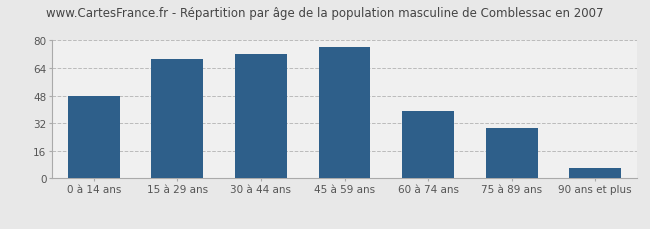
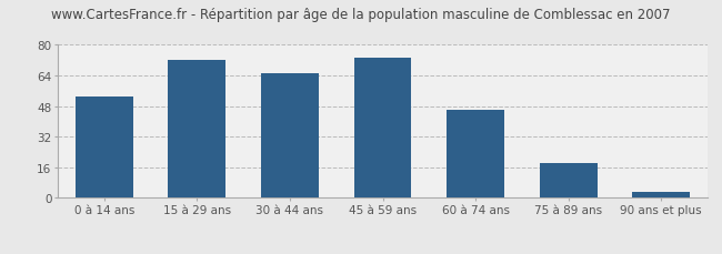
0 à 14 ans: 48 -> 53
15 à 29 ans: 69 -> 72
30 à 44 ans: 72 -> 65
45 à 59 ans: 76 -> 73
60 à 74 ans: 39 -> 46
75 à 89 ans: 29 -> 18
90 ans et plus: 6 -> 3
